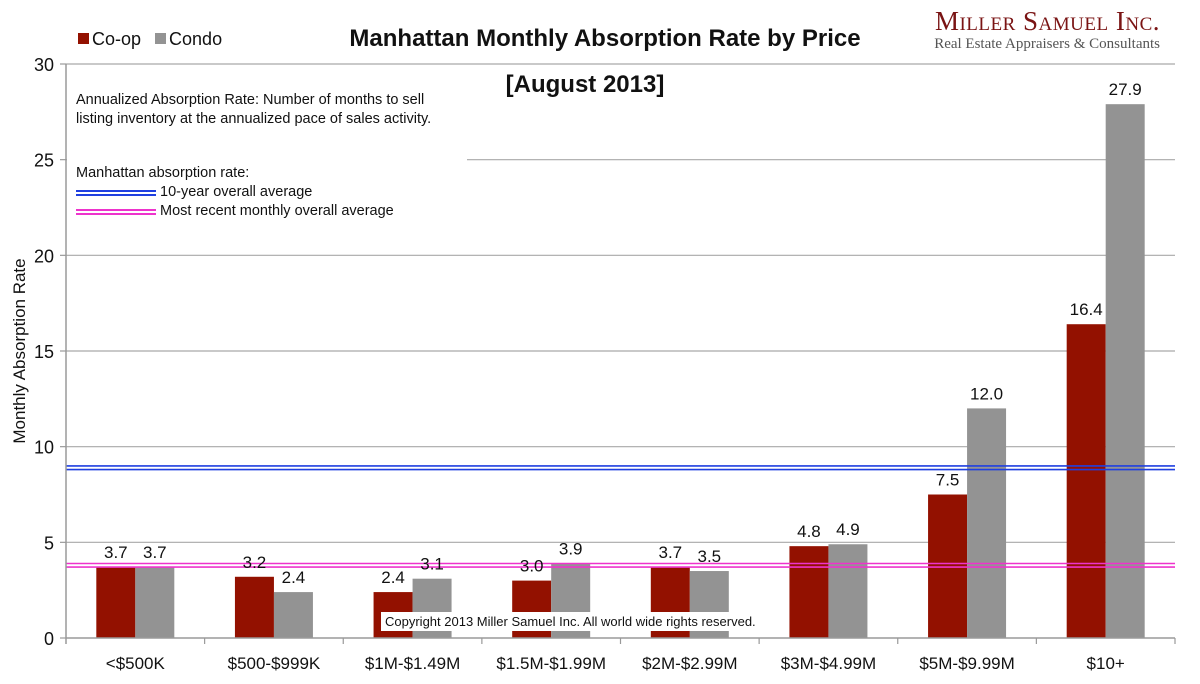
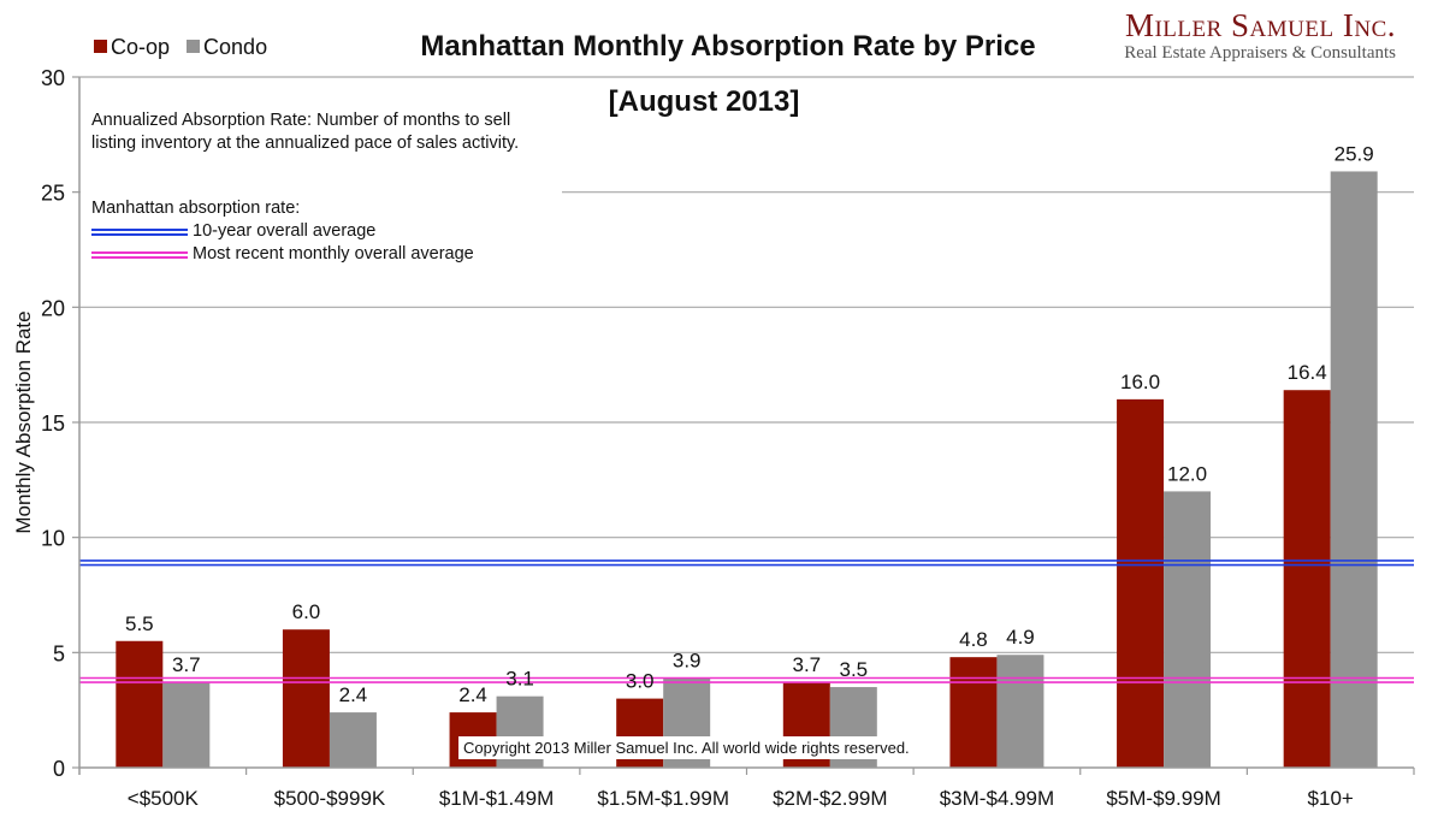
Co-op/<$500K: 3.7 -> 5.5
Co-op/$500-$999K: 3.2 -> 6.0
Co-op/$5M-$9.99M: 7.5 -> 16.0
Condo/$10+: 27.9 -> 25.9
